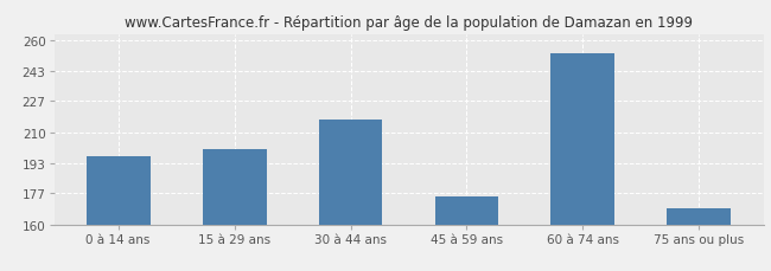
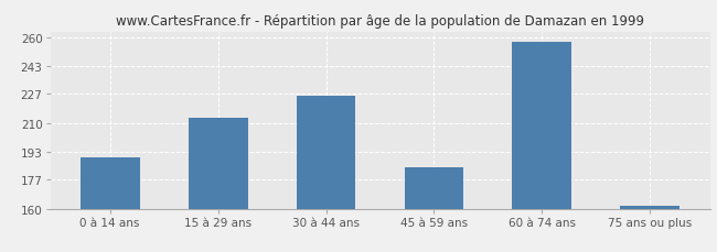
0 à 14 ans: 197 -> 190
15 à 29 ans: 201 -> 213
30 à 44 ans: 217 -> 226
45 à 59 ans: 175 -> 184
60 à 74 ans: 253 -> 257
75 ans ou plus: 169 -> 162
